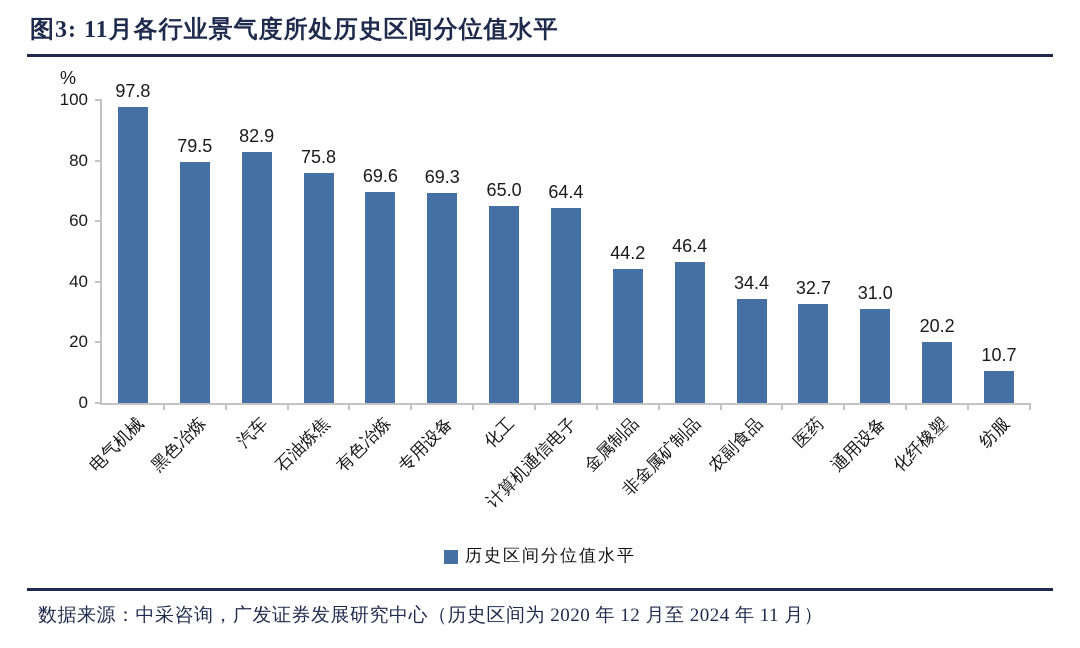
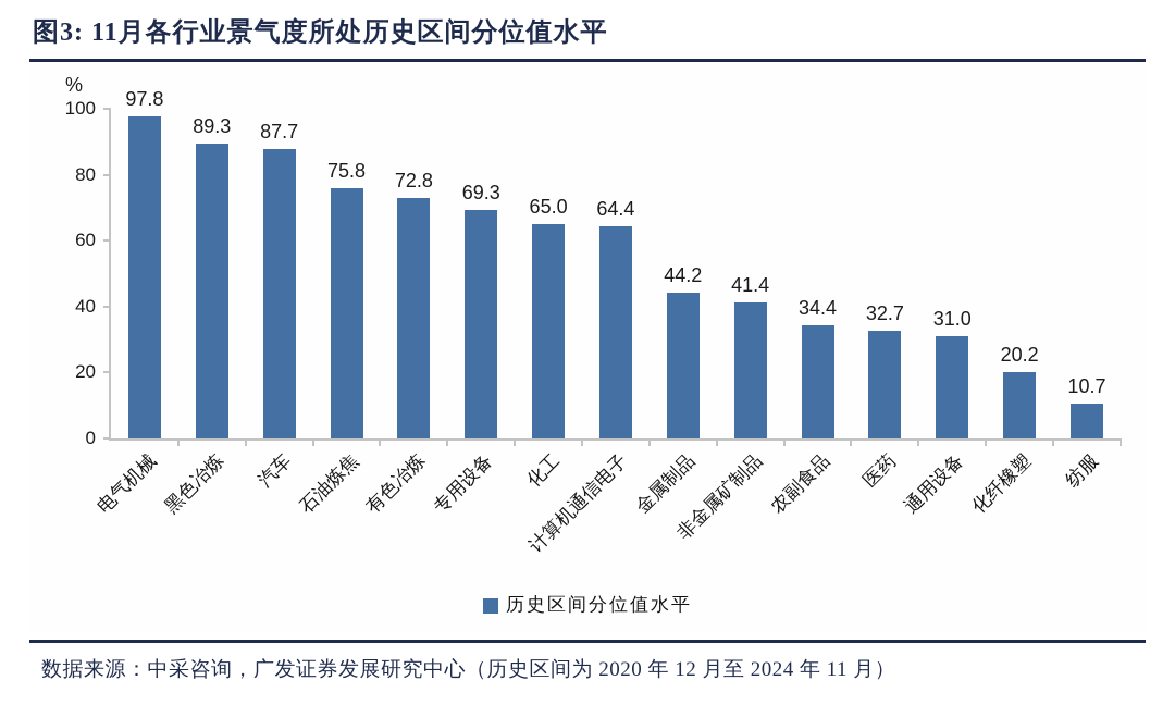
黑色冶炼: 79.5 -> 89.3
汽车: 82.9 -> 87.7
有色冶炼: 69.6 -> 72.8
非金属矿制品: 46.4 -> 41.4
